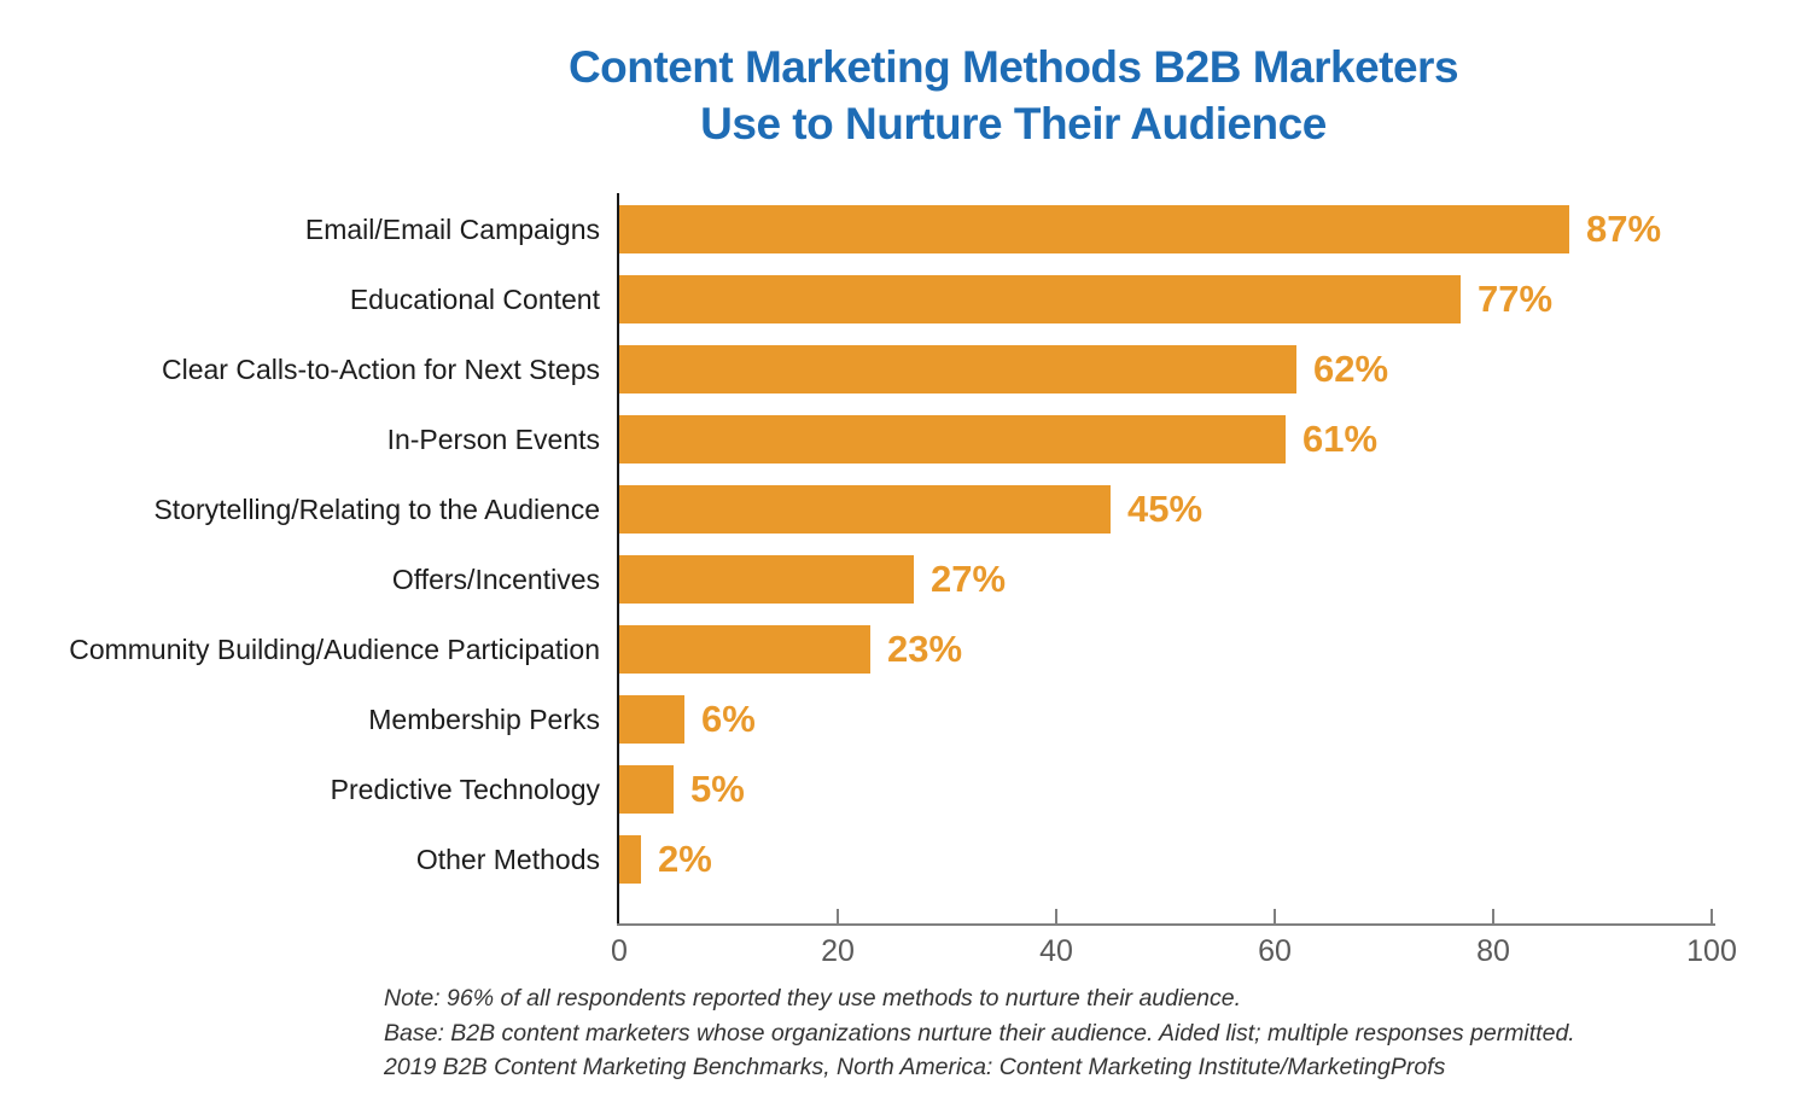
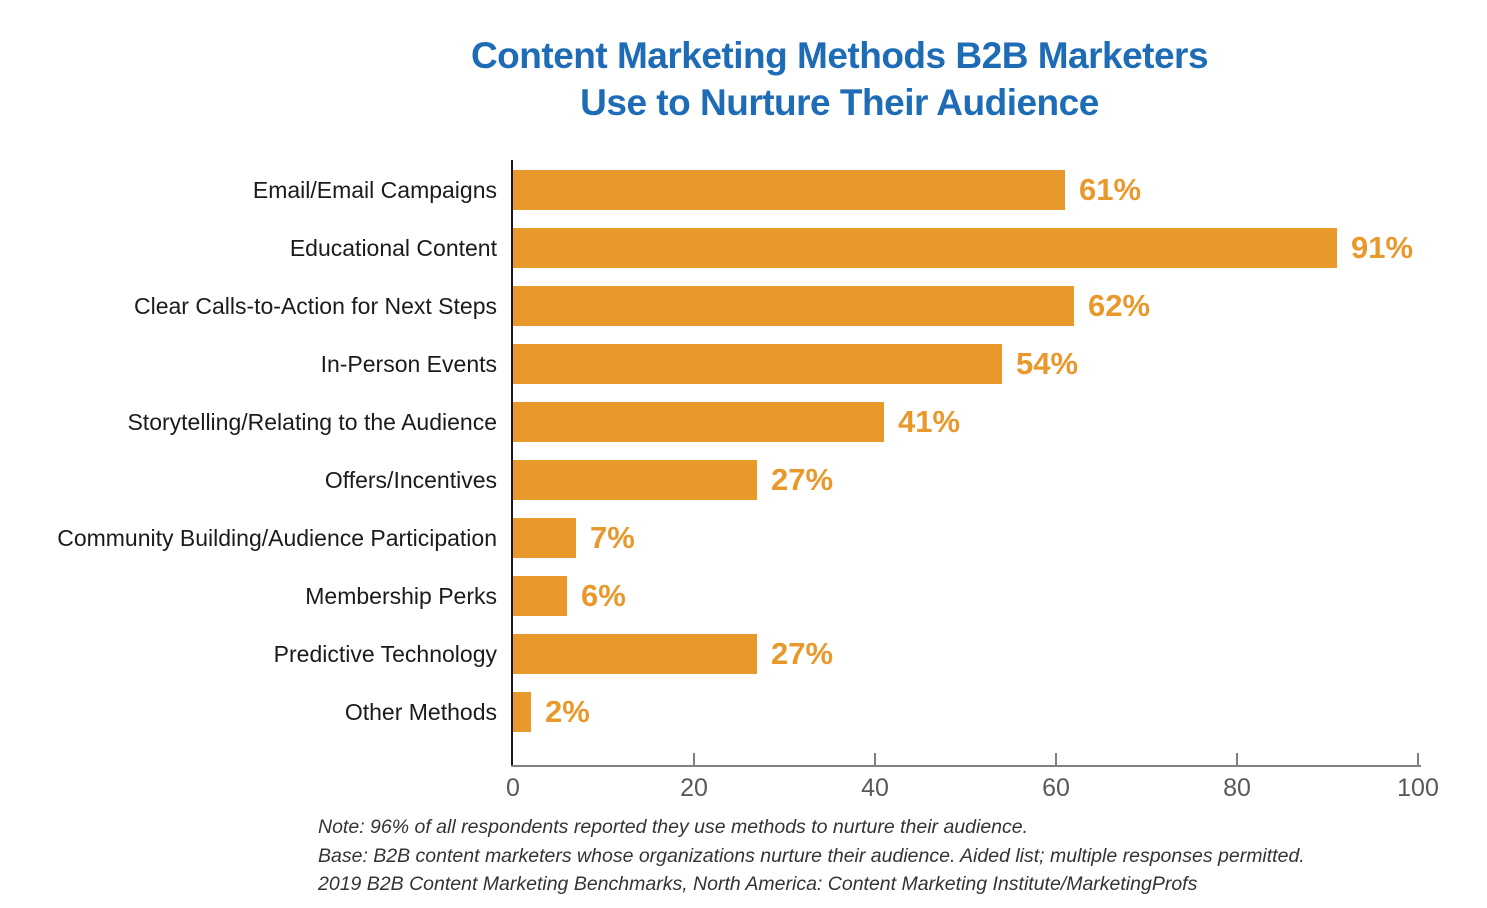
Email/Email Campaigns: 87% -> 61%
Educational Content: 77% -> 91%
In-Person Events: 61% -> 54%
Storytelling/Relating to the Audience: 45% -> 41%
Community Building/Audience Participation: 23% -> 7%
Predictive Technology: 5% -> 27%
